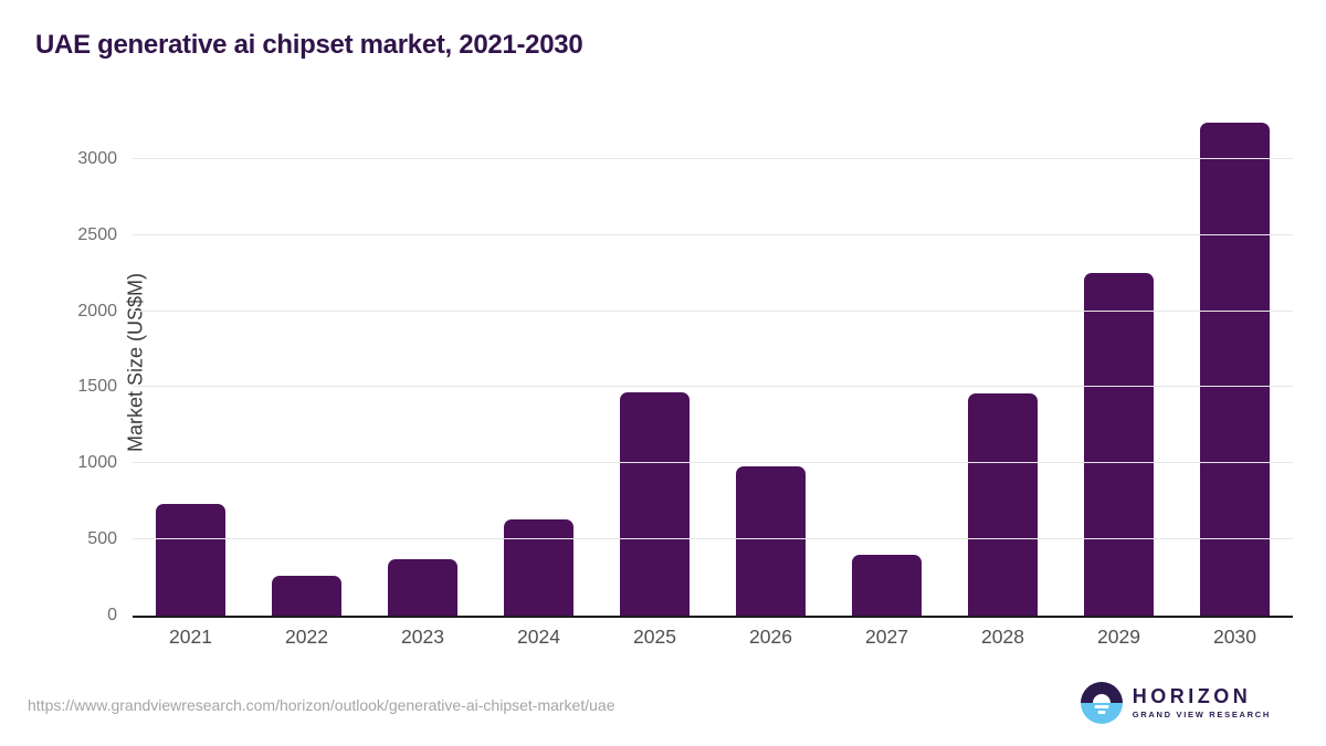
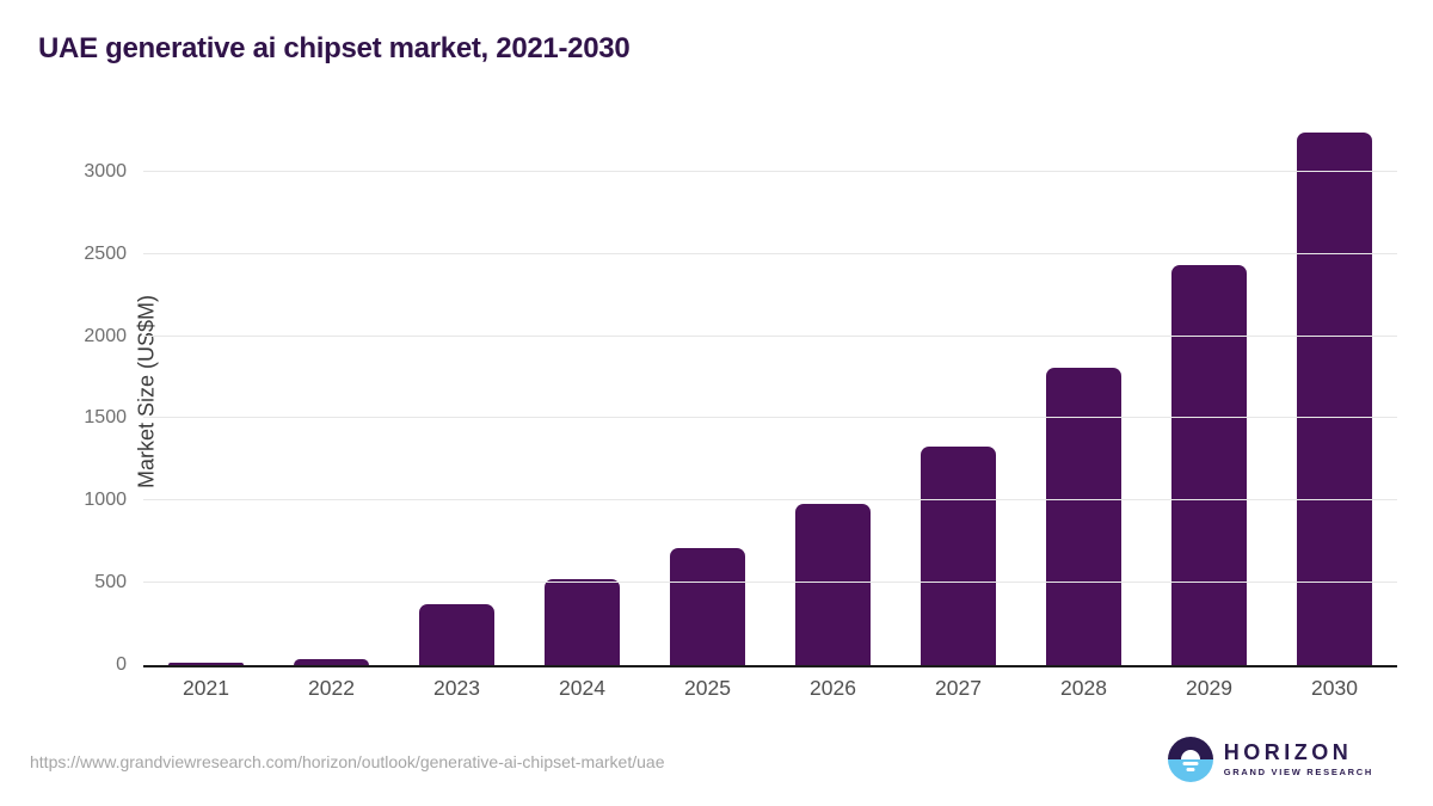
2021: 730 -> 20
2022: 260 -> 40
2024: 630 -> 520
2025: 1470 -> 720
2027: 400 -> 1330
2028: 1460 -> 1810
2029: 2250 -> 2440
